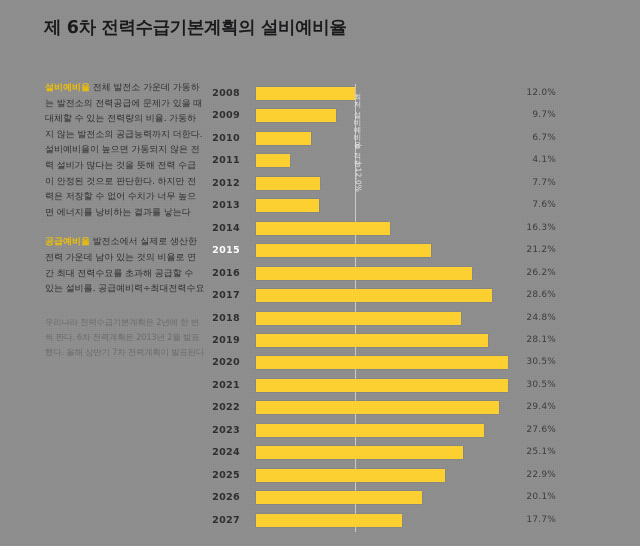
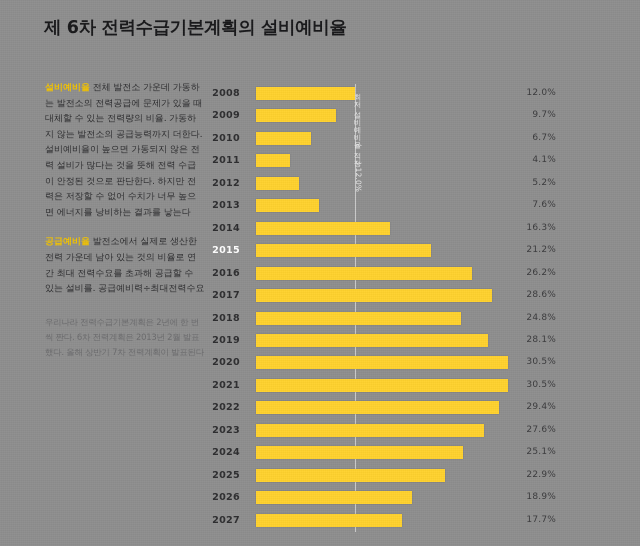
2012: 7.7% -> 5.2%
2026: 20.1% -> 18.9%
